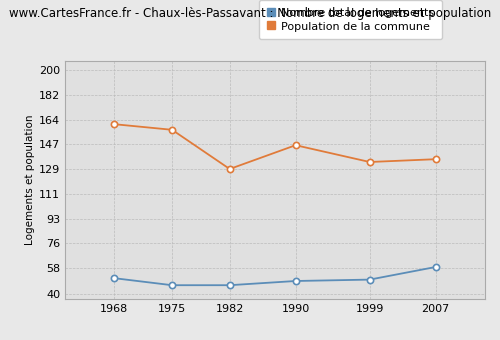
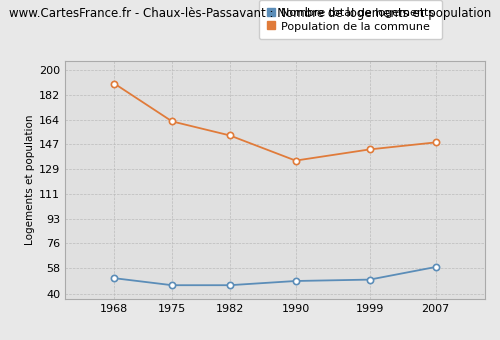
Population de la commune/1968: 161 -> 190
Population de la commune/1975: 157 -> 163
Population de la commune/1982: 129 -> 153
Population de la commune/1990: 146 -> 135
Population de la commune/1999: 134 -> 143
Population de la commune/2007: 136 -> 148
